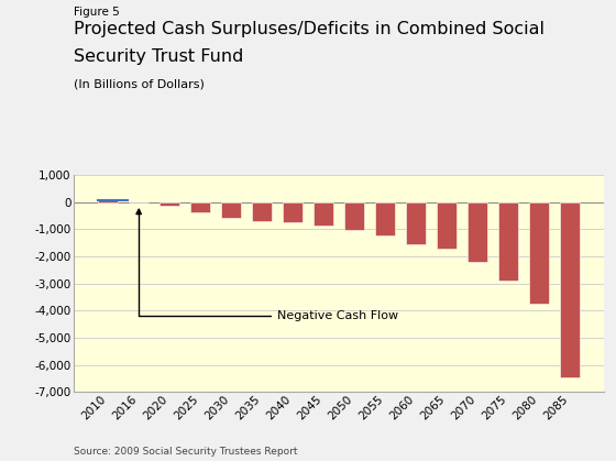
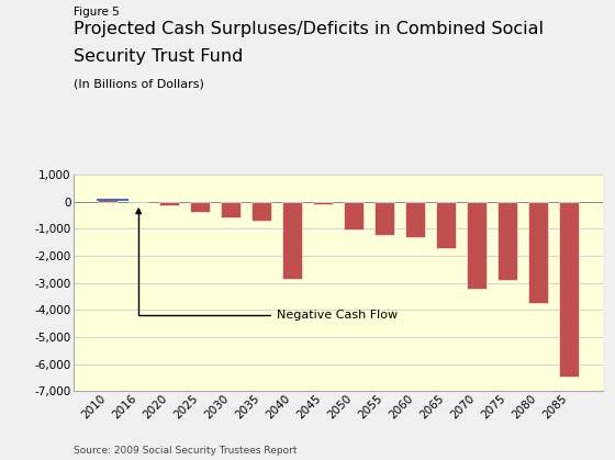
2040: -730 -> -2,850
2045: -880 -> -100
2060: -1,550 -> -1,300
2070: -2,200 -> -3,200
